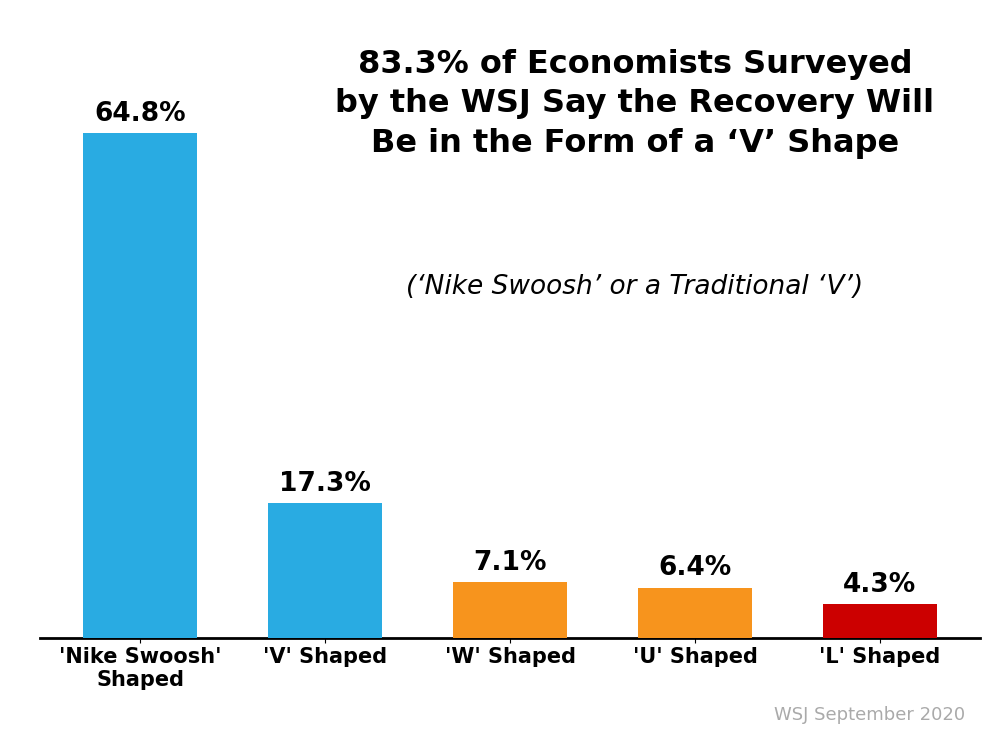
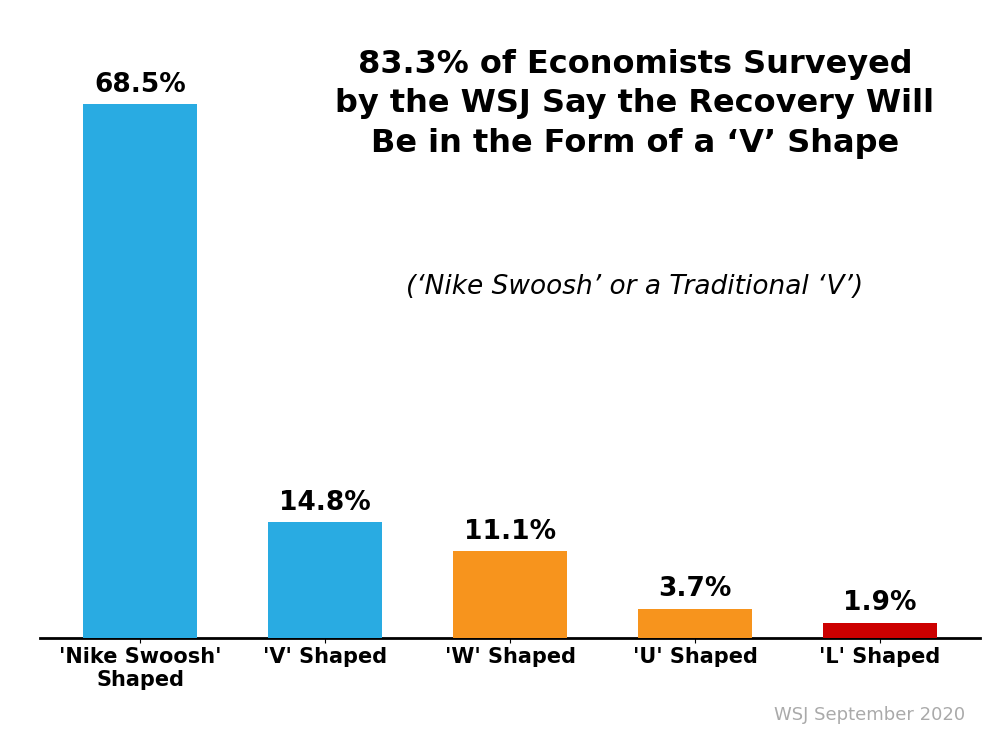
'Nike Swoosh' Shaped: 64.8% -> 68.5%
'V' Shaped: 17.3% -> 14.8%
'W' Shaped: 7.1% -> 11.1%
'U' Shaped: 6.4% -> 3.7%
'L' Shaped: 4.3% -> 1.9%
